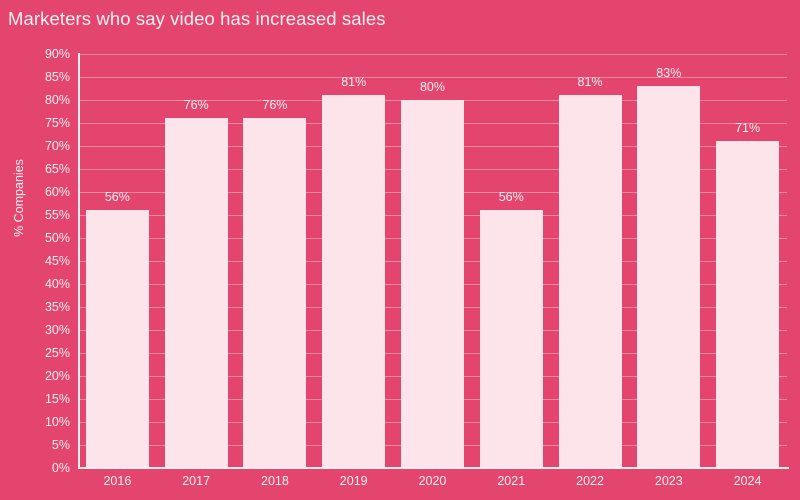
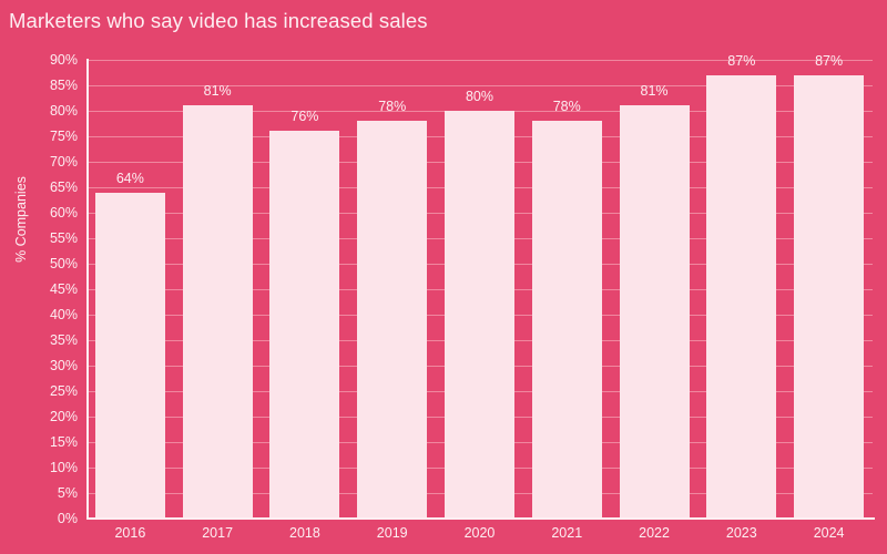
2016: 56% -> 64%
2017: 76% -> 81%
2019: 81% -> 78%
2021: 56% -> 78%
2023: 83% -> 87%
2024: 71% -> 87%
